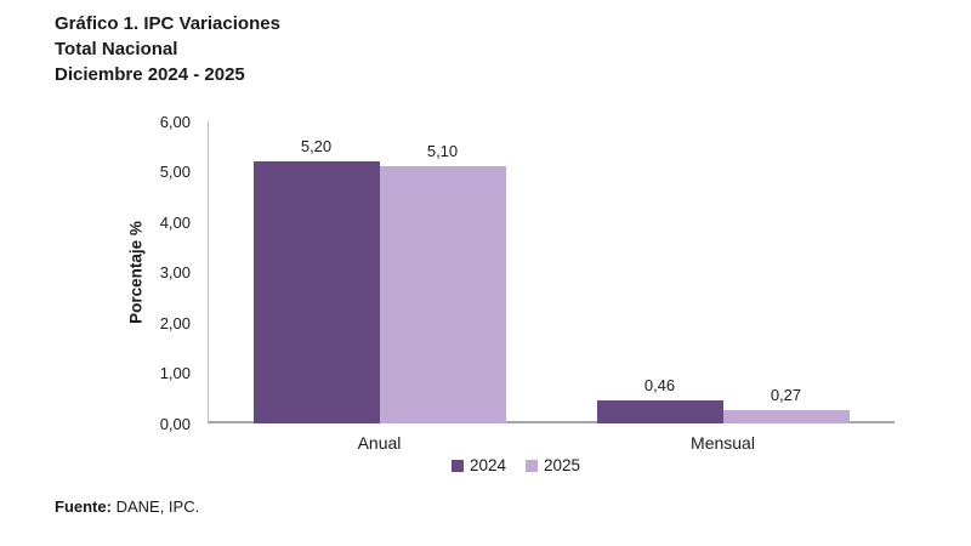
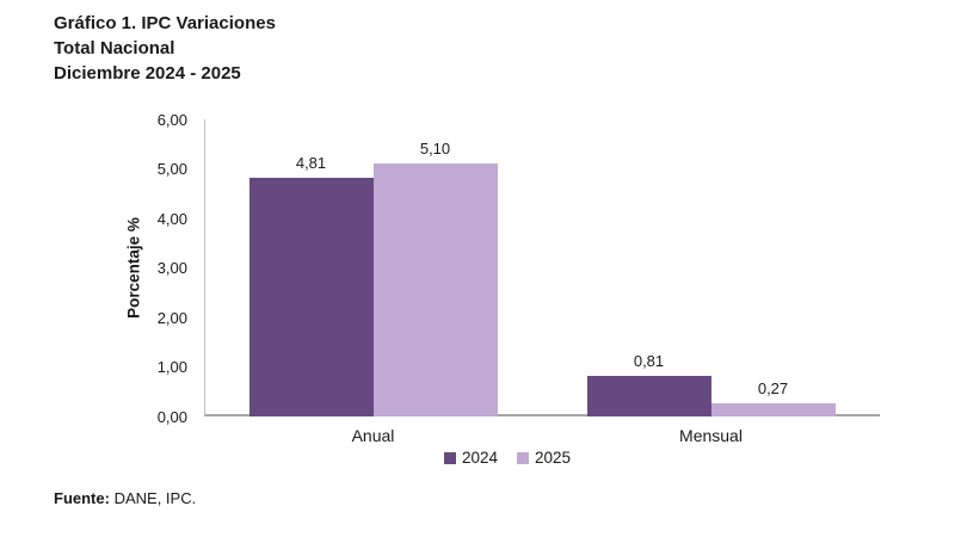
2024/Anual: 5,20 -> 4,81
2024/Mensual: 0,46 -> 0,81
